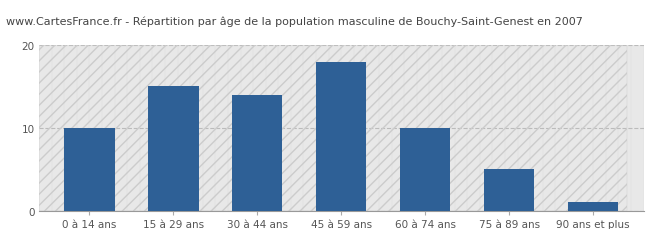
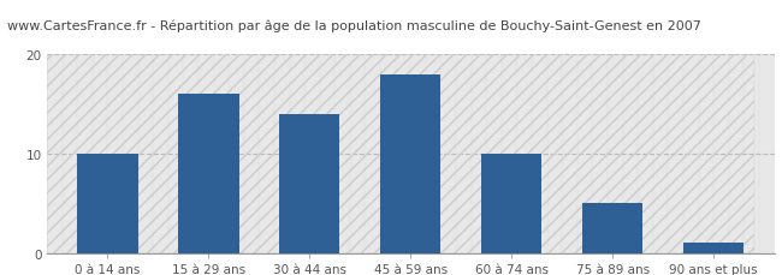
15 à 29 ans: 15 -> 16
